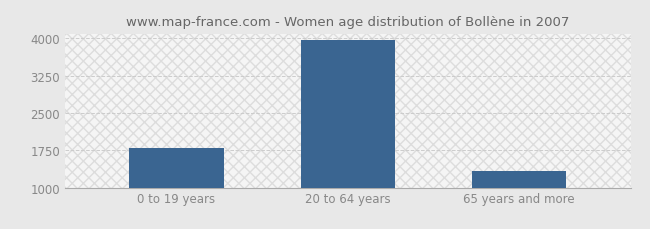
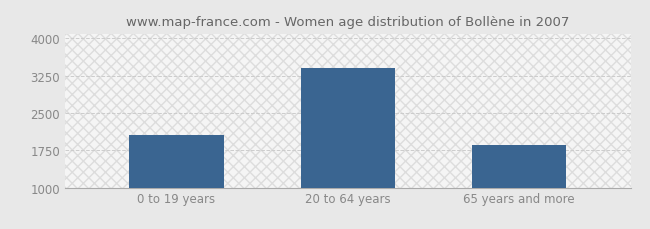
0 to 19 years: 1790 -> 2050
20 to 64 years: 3960 -> 3400
65 years and more: 1340 -> 1850
